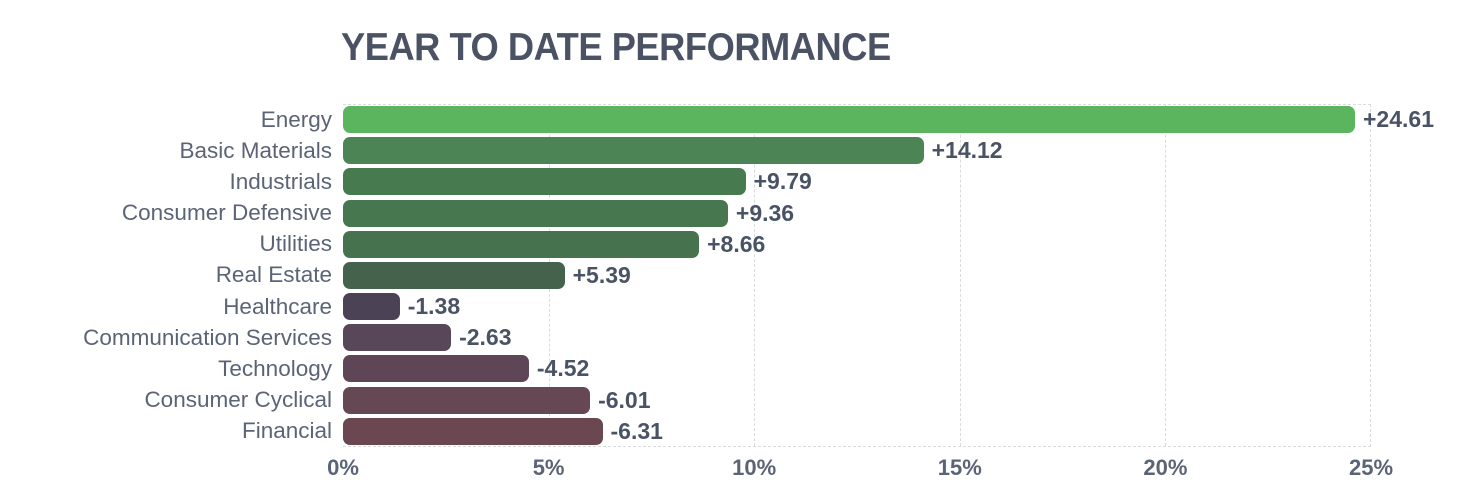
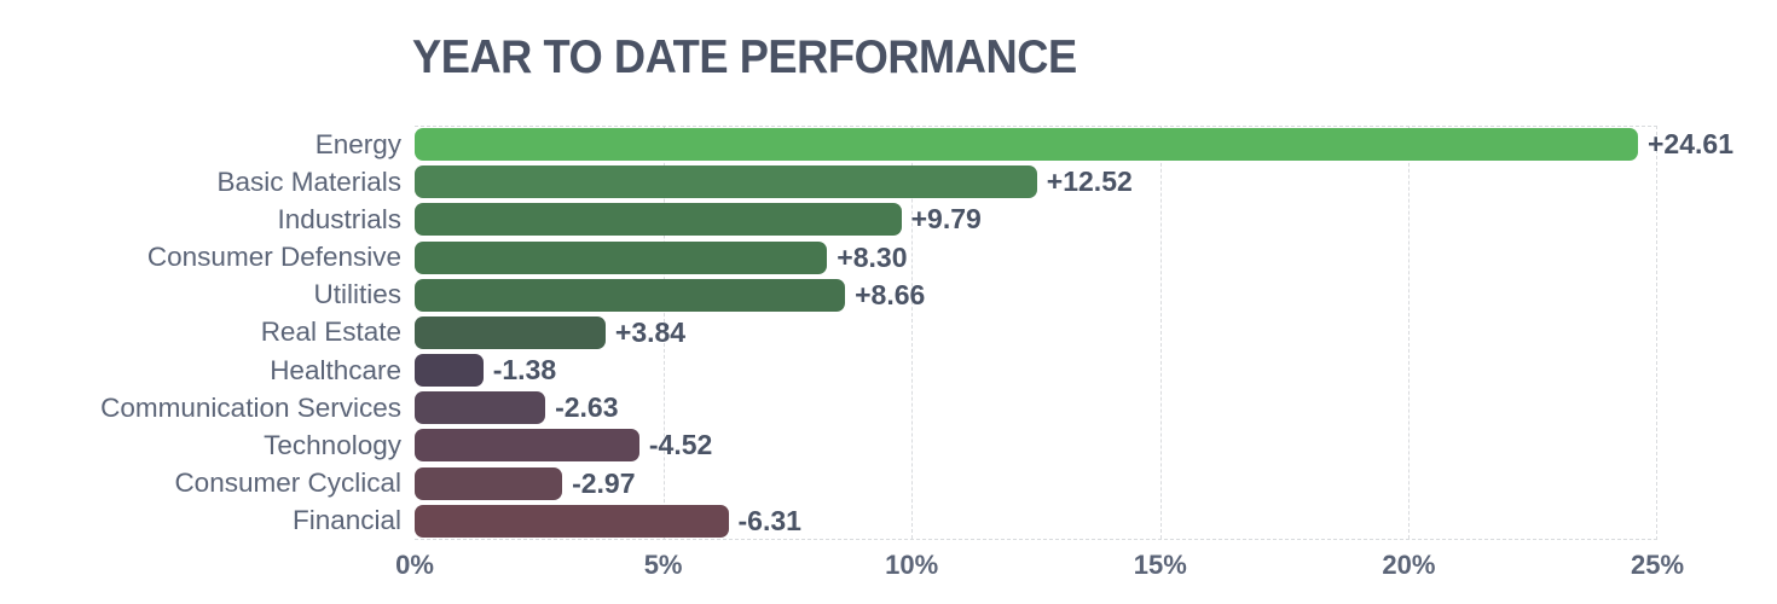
Basic Materials: +14.12 -> +12.52
Consumer Defensive: +9.36 -> +8.30
Real Estate: +5.39 -> +3.84
Consumer Cyclical: -6.01 -> -2.97
